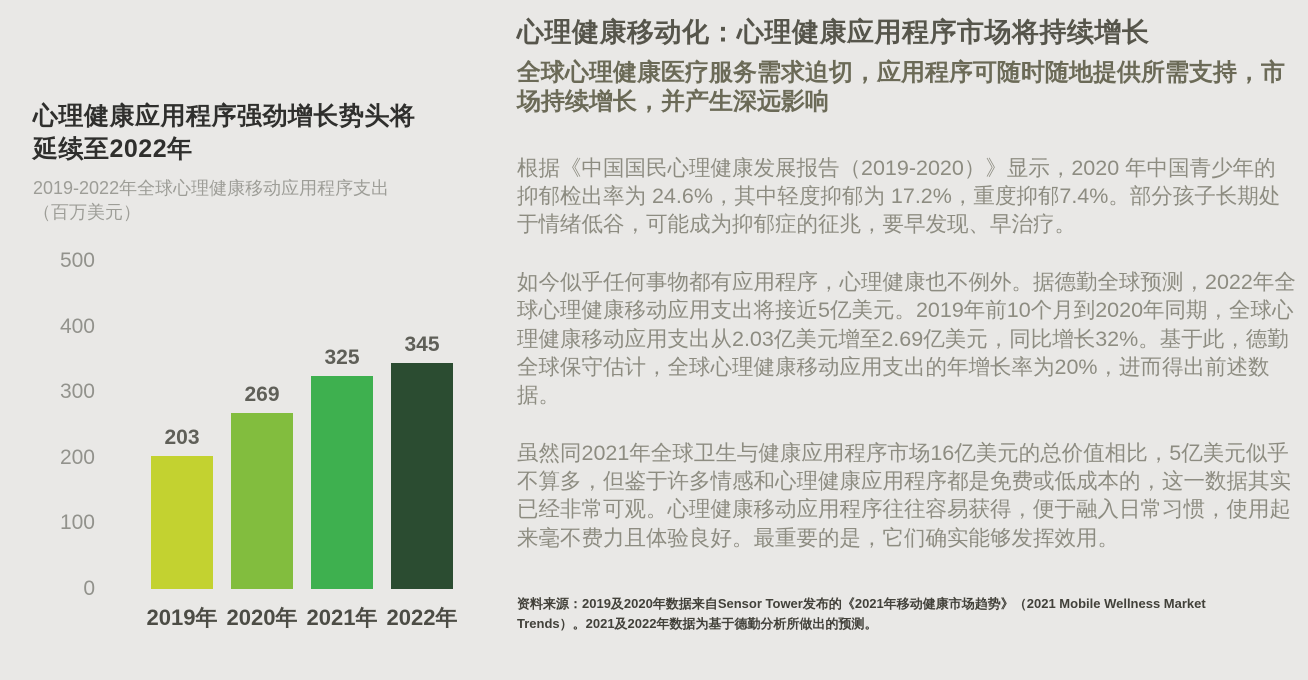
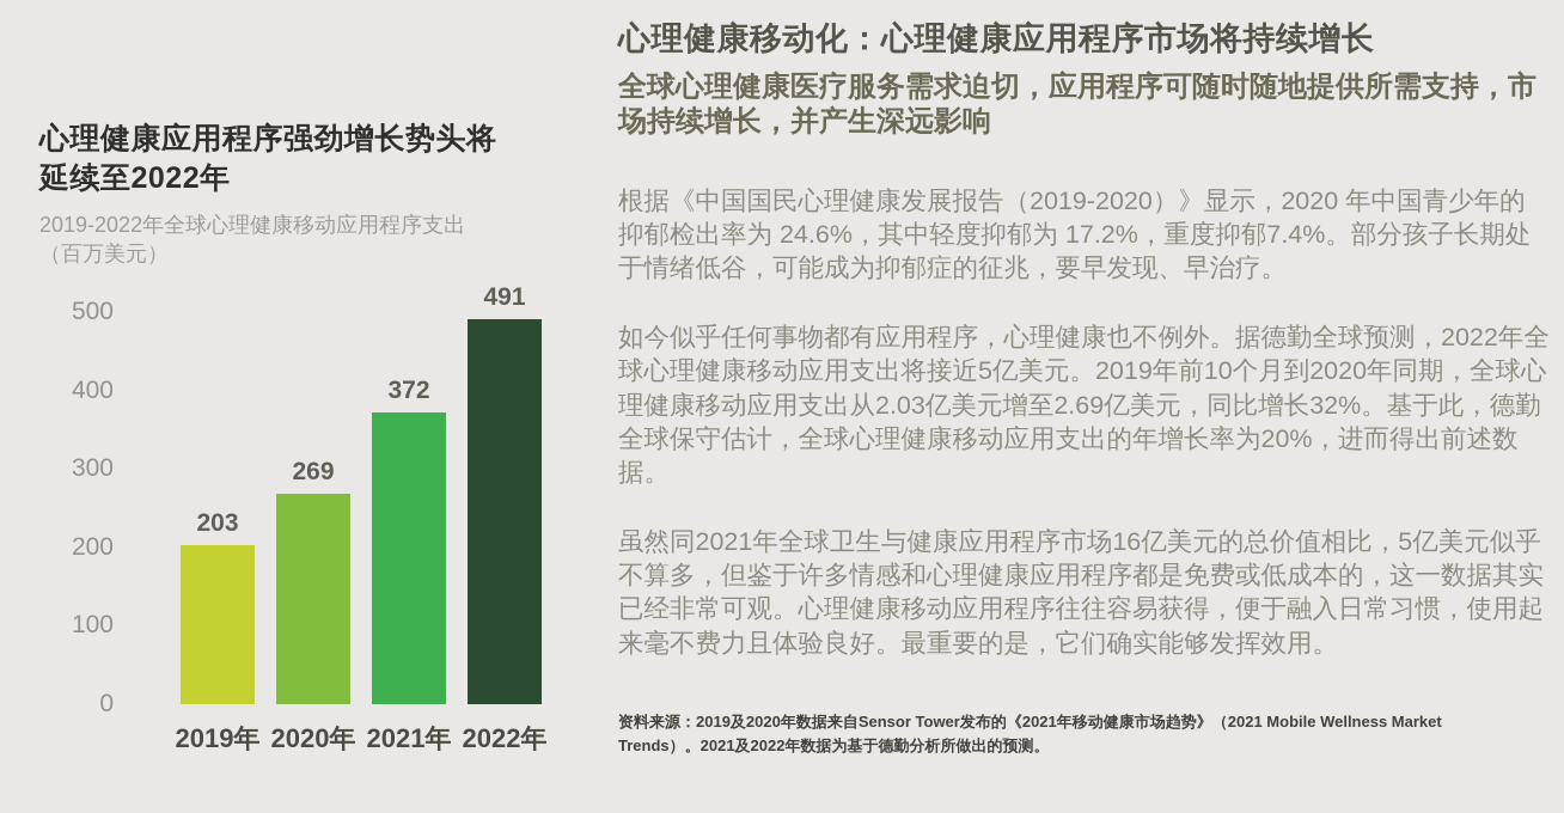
2021年: 325 -> 372
2022年: 345 -> 491
